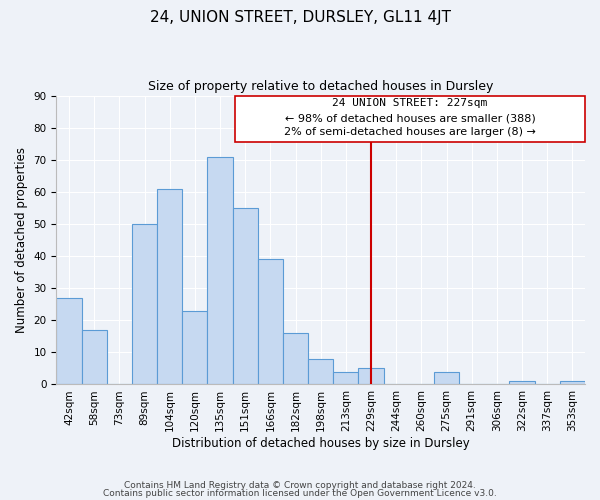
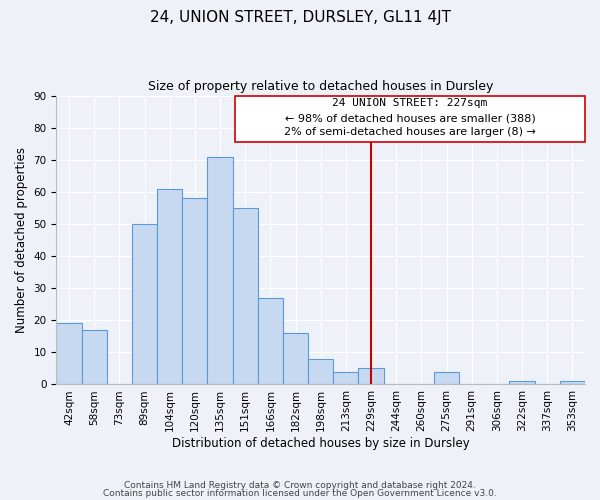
42sqm: 27 -> 19
120sqm: 23 -> 58
166sqm: 39 -> 27
